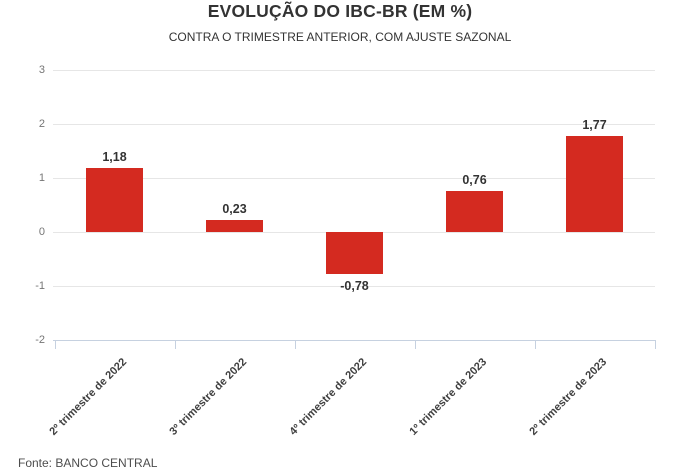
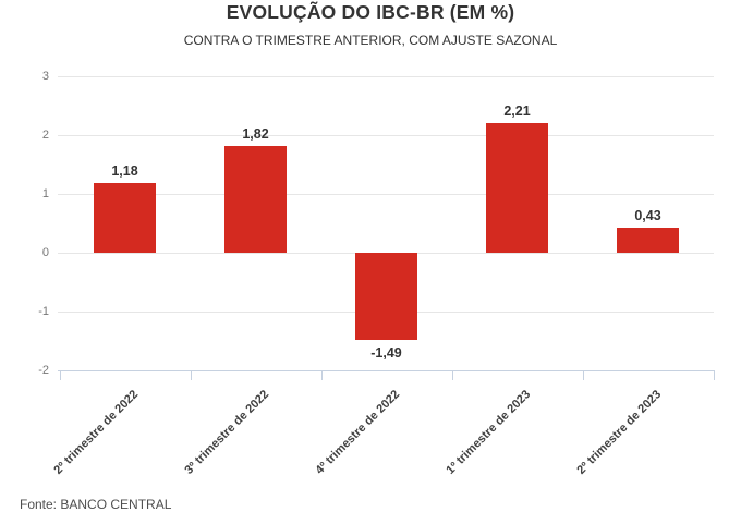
3º trimestre de 2022: 0,23 -> 1,82
4º trimestre de 2022: -0,78 -> -1,49
1º trimestre de 2023: 0,76 -> 2,21
2º trimestre de 2023: 1,77 -> 0,43
